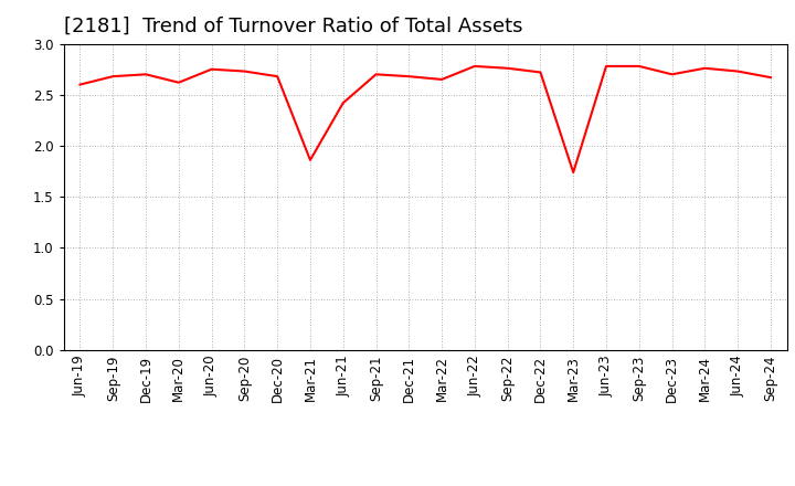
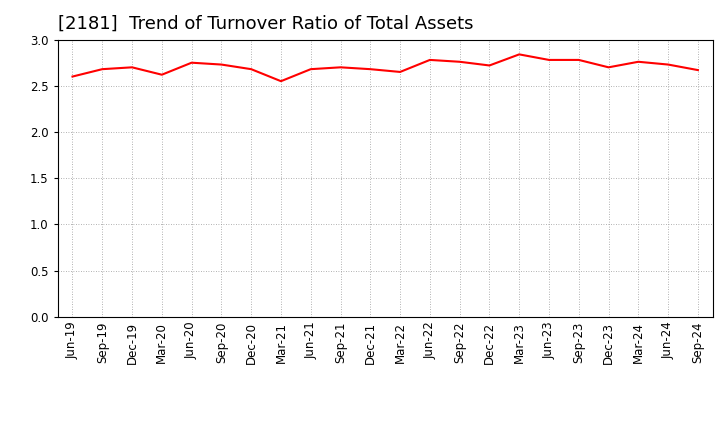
Mar-21: 1.86 -> 2.55
Jun-21: 2.42 -> 2.68
Mar-23: 1.74 -> 2.84
